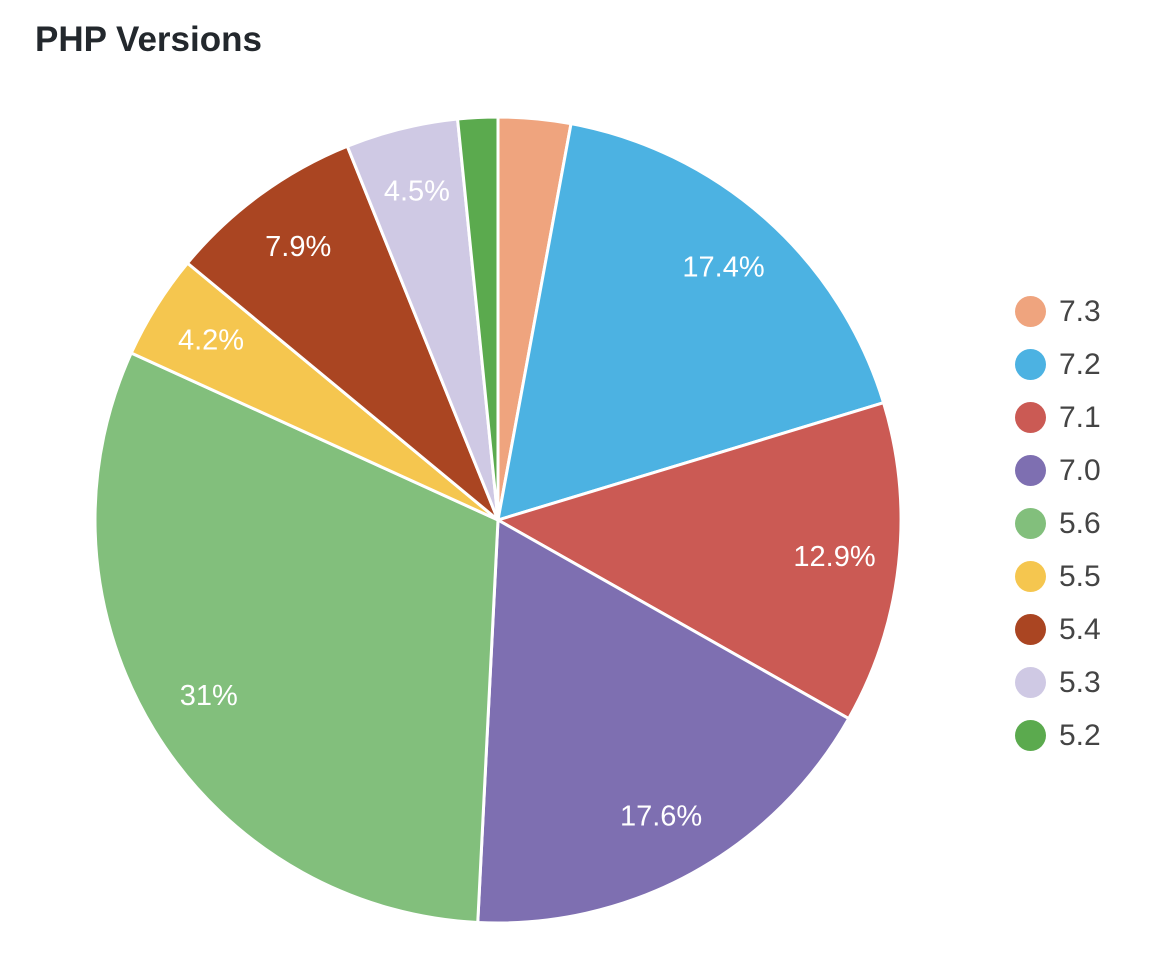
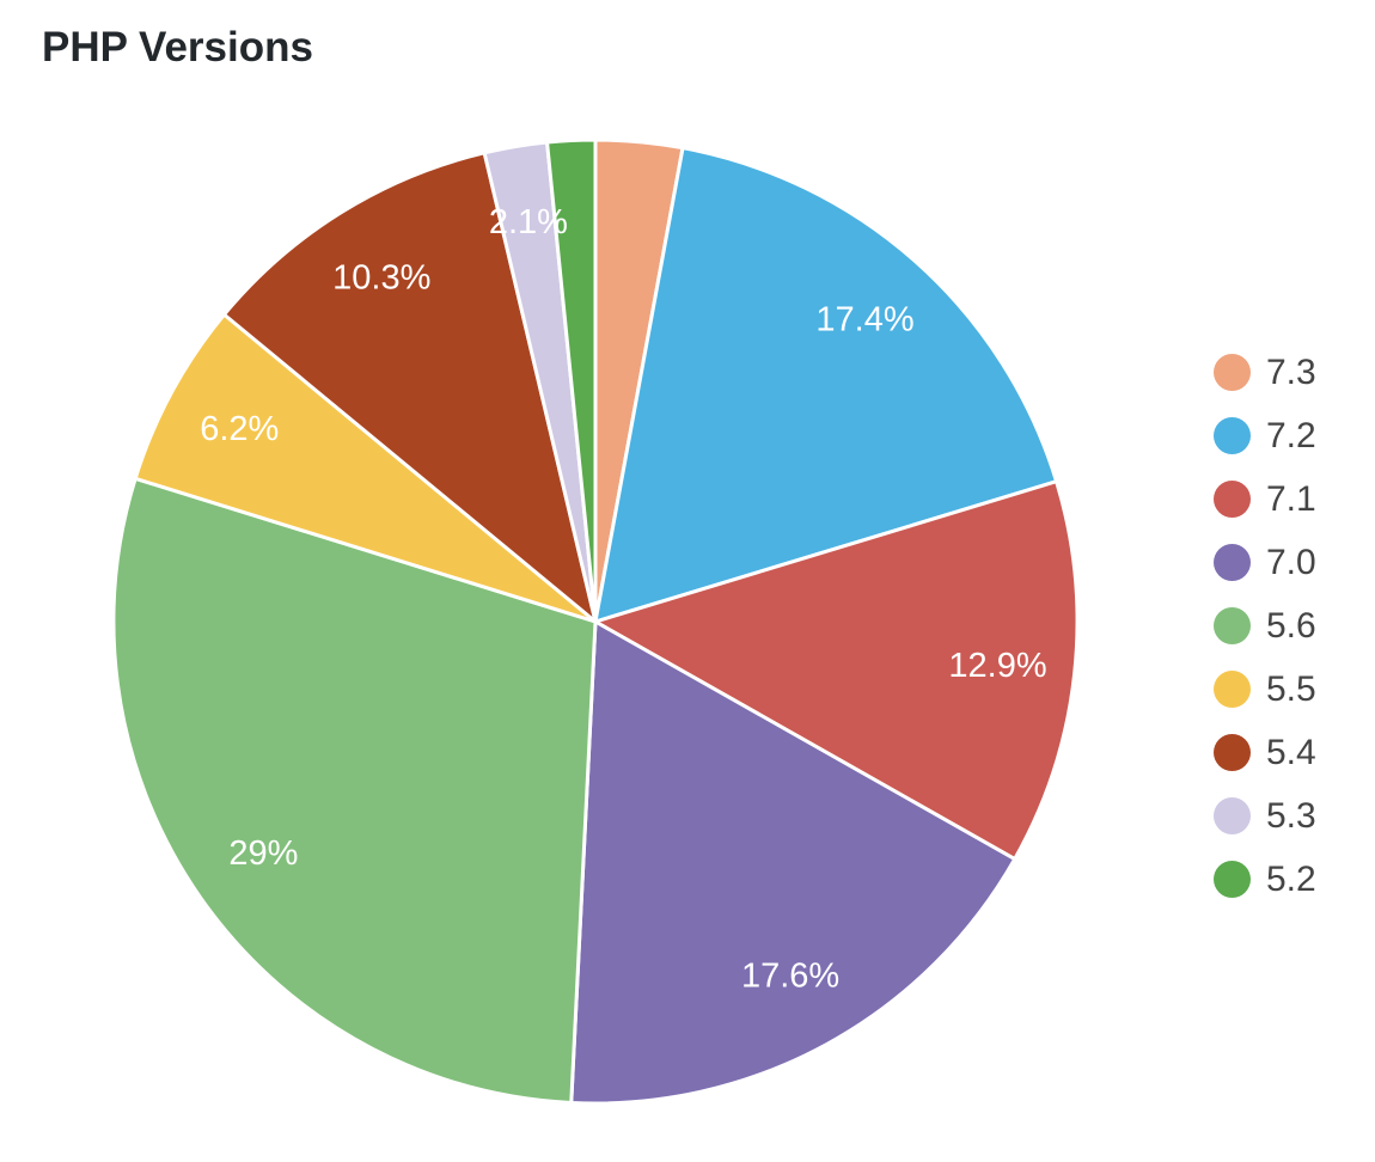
5.6: 31% -> 29%
5.5: 4.2% -> 6.2%
5.4: 7.9% -> 10.3%
5.3: 4.5% -> 2.1%
